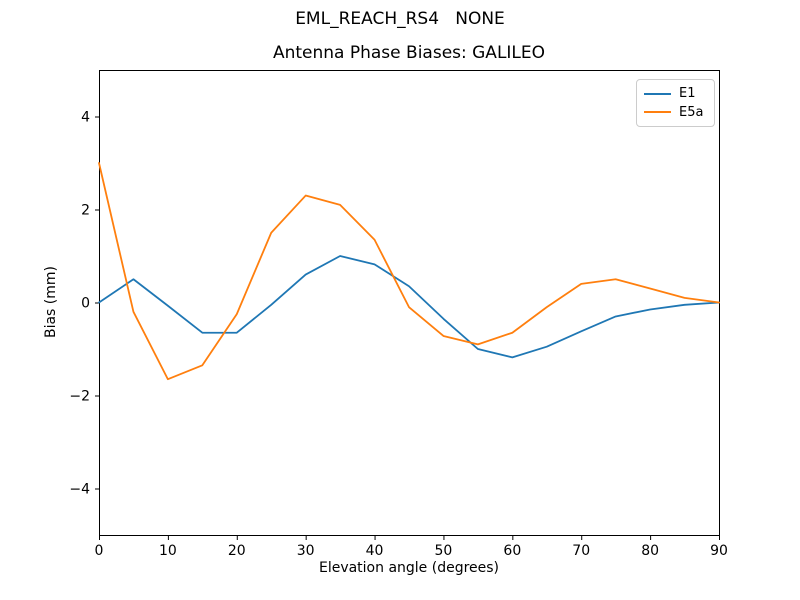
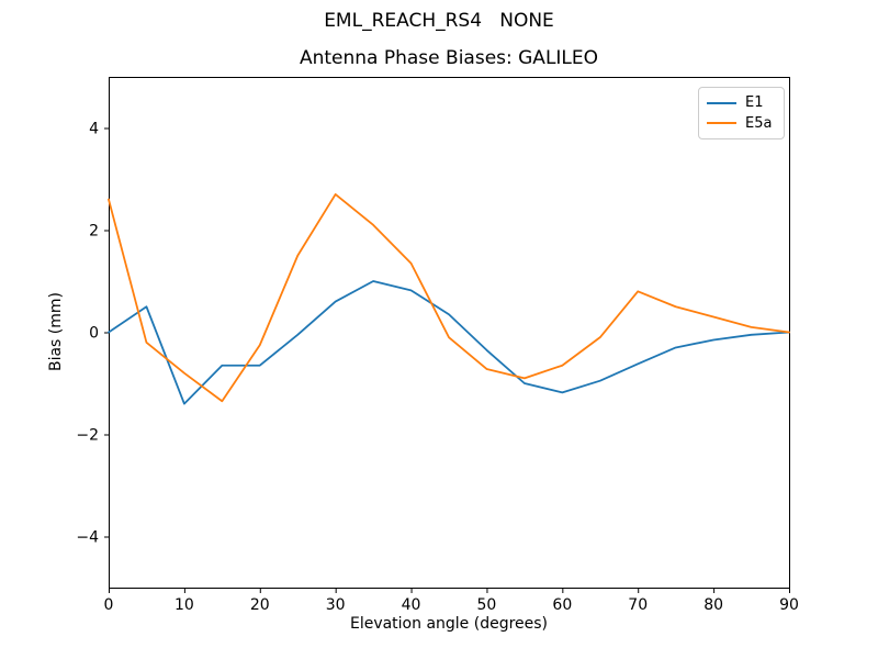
E5a/0: 3.0 -> 2.6
E1/10: -0.1 -> -1.4
E5a/10: -1.6 -> -0.8
E5a/30: 2.3 -> 2.7
E5a/70: 0.4 -> 0.8
